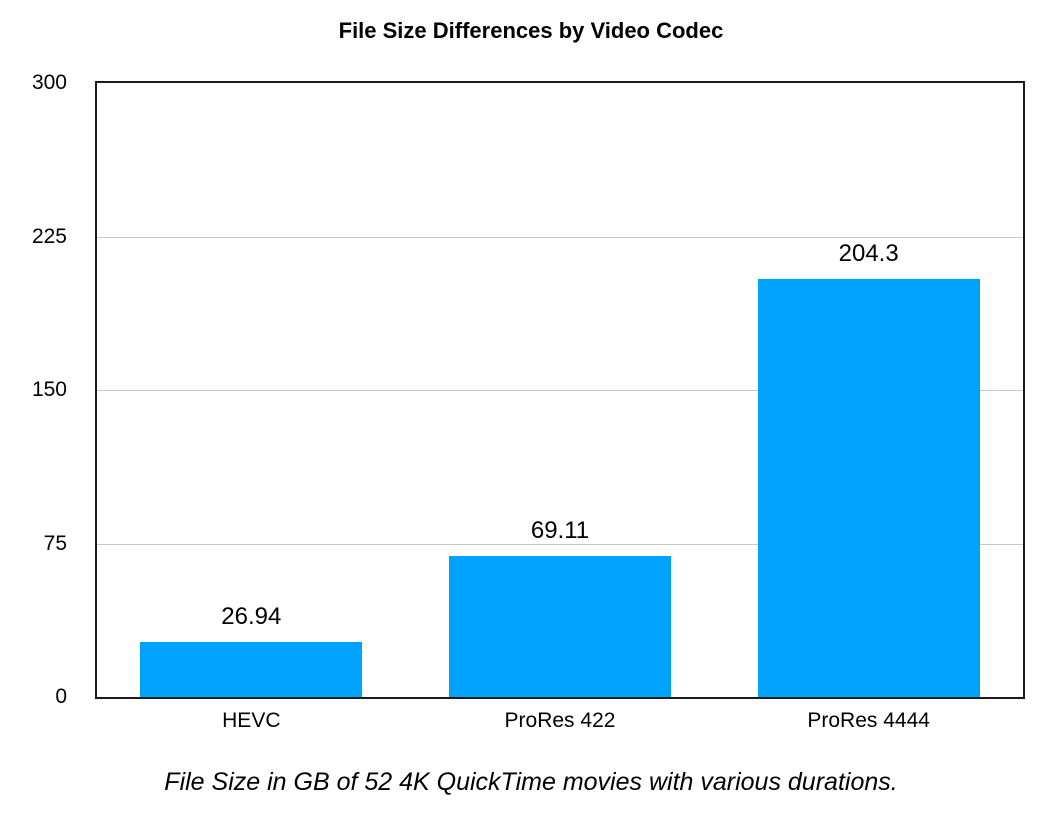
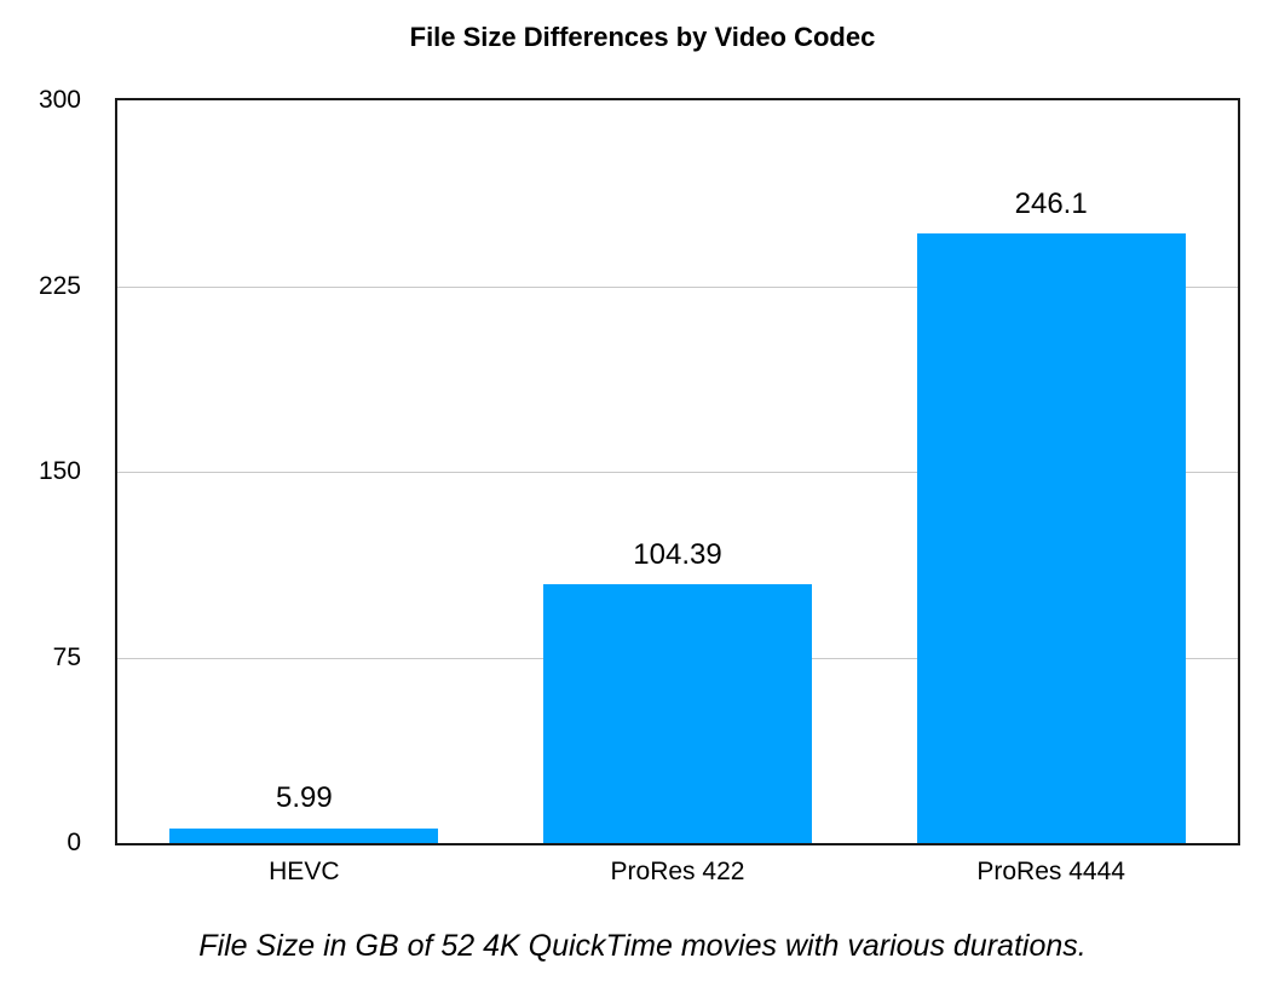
HEVC: 26.94 -> 5.99
ProRes 422: 69.11 -> 104.39
ProRes 4444: 204.3 -> 246.1
